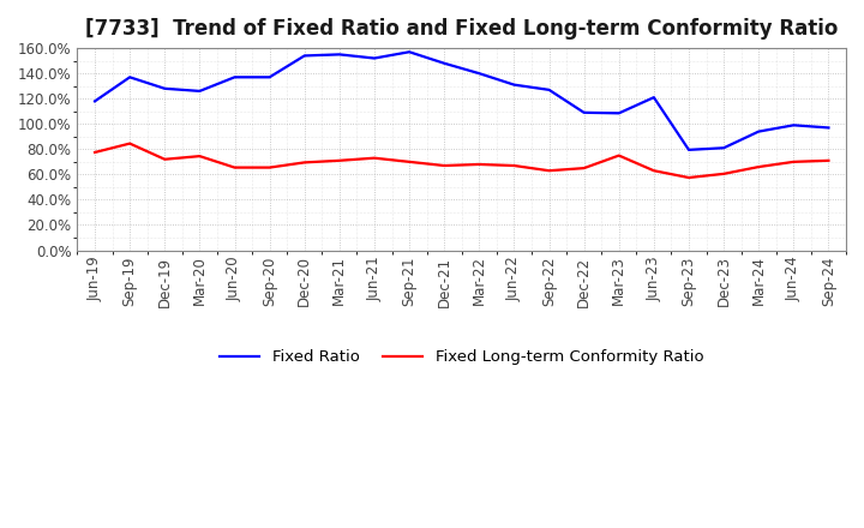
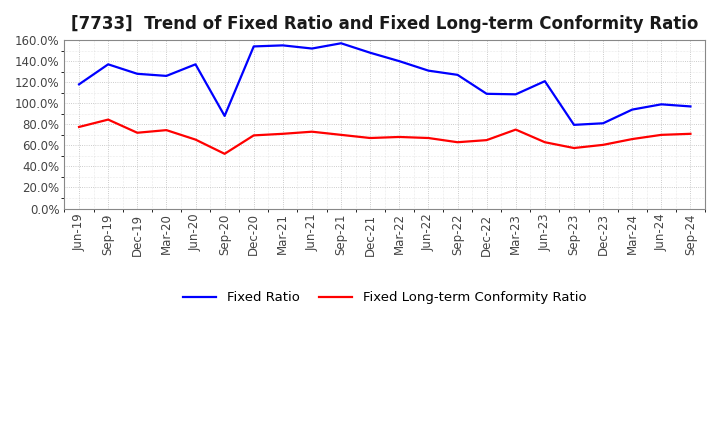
Fixed Ratio/Sep-20: 137% -> 88%
Fixed Long-term Conformity Ratio/Sep-20: 66% -> 52%
